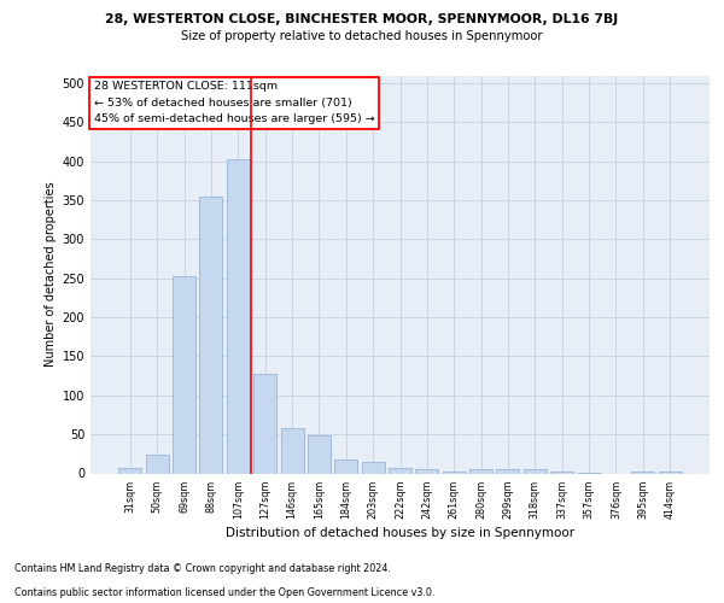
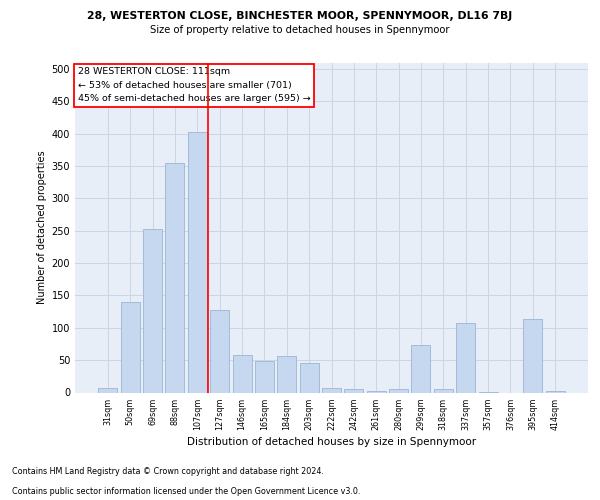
50sqm: 24 -> 140
184sqm: 18 -> 56
203sqm: 14 -> 46
299sqm: 6 -> 74
337sqm: 3 -> 108
395sqm: 2 -> 114
